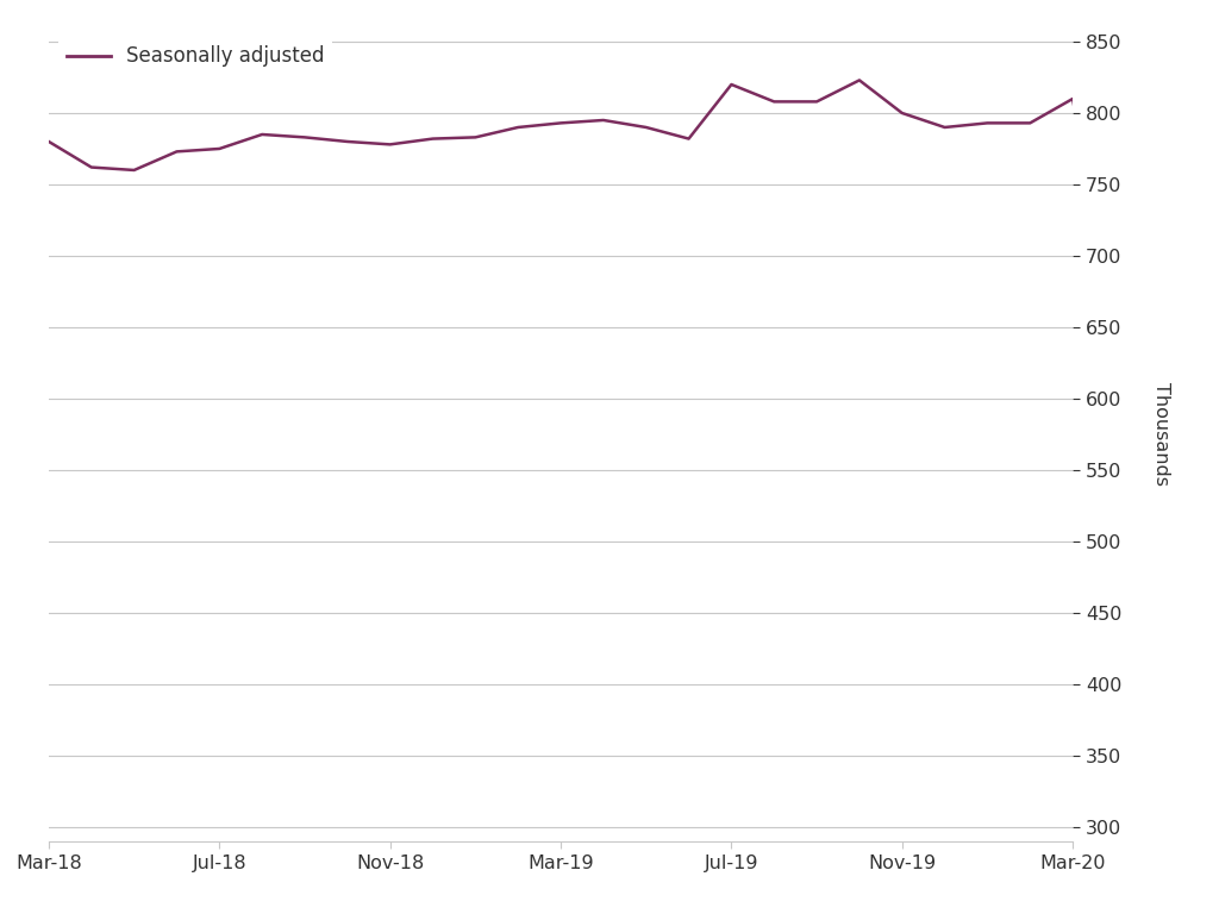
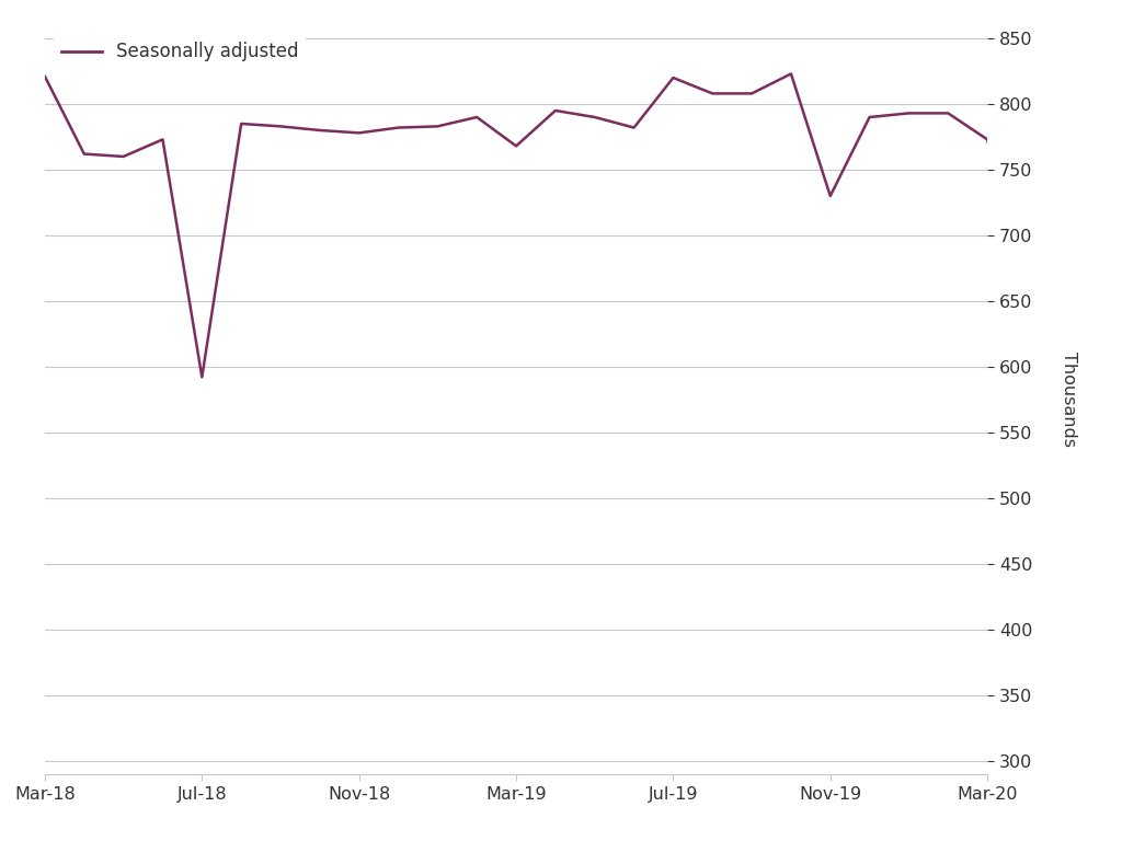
Mar-18: 780 -> 821
Jul-18: 775 -> 592
Mar-19: 793 -> 768
Nov-19: 800 -> 730
Mar-20: 810 -> 773
